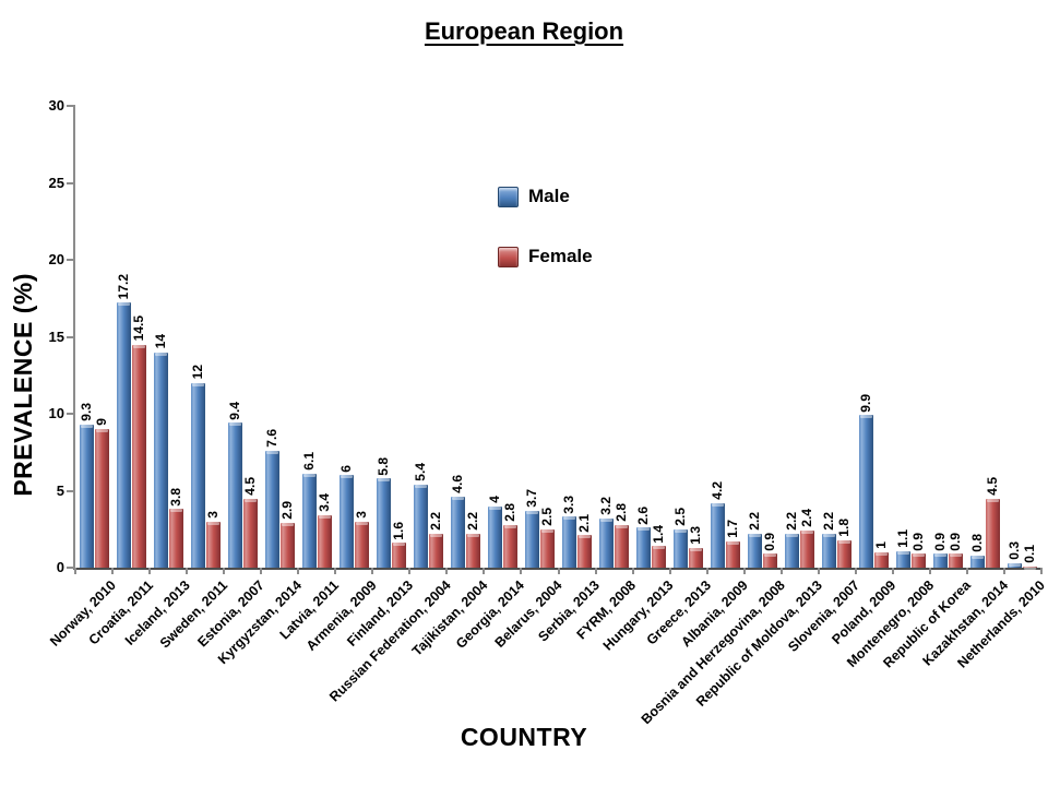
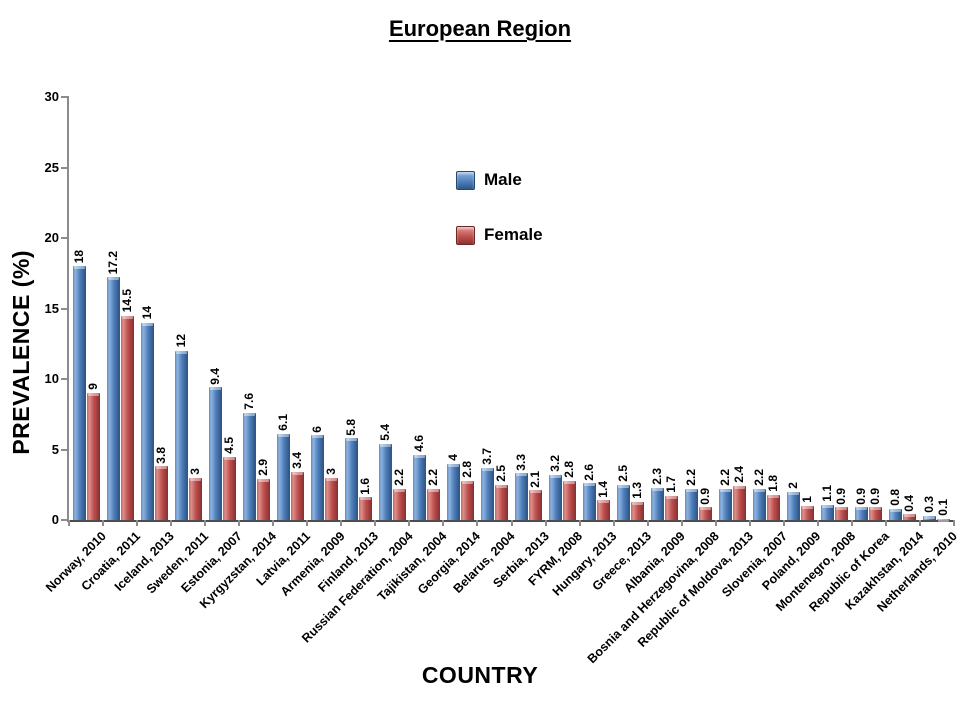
Male/Norway, 2010: 9.3 -> 18
Male/Albania, 2009: 4.2 -> 2.3
Male/Poland, 2009: 9.9 -> 2
Female/Kazakhstan, 2014: 4.5 -> 0.4
